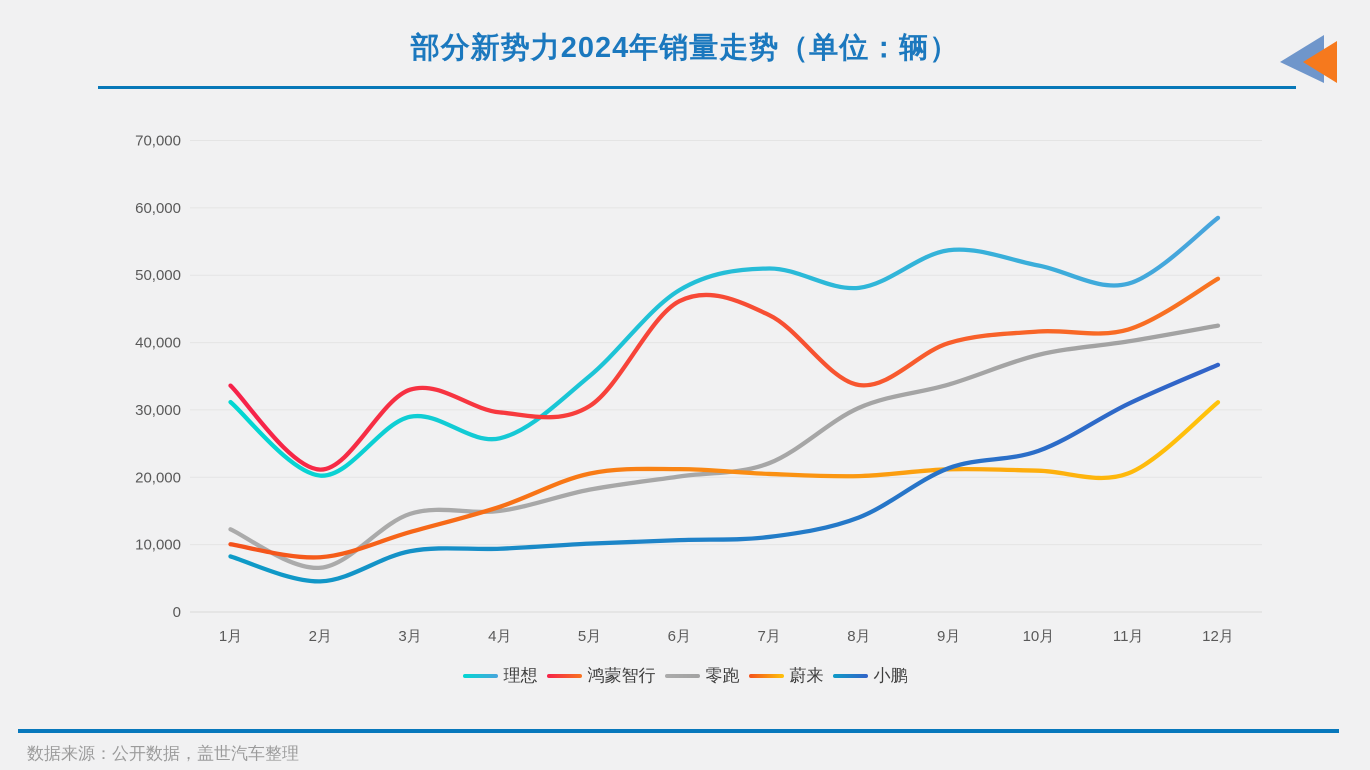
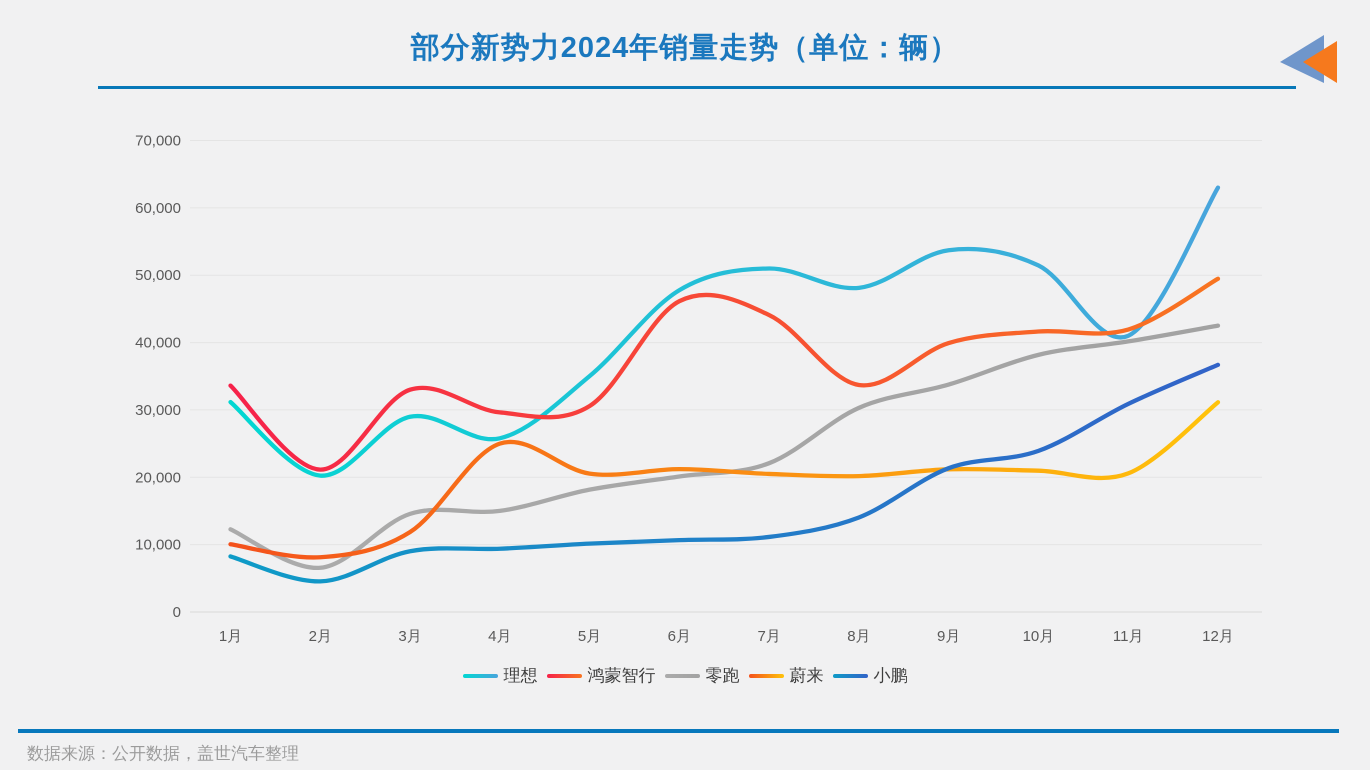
蔚来/4月: 16000 -> 25000
理想/11月: 49000 -> 41000
理想/12月: 59000 -> 63000
